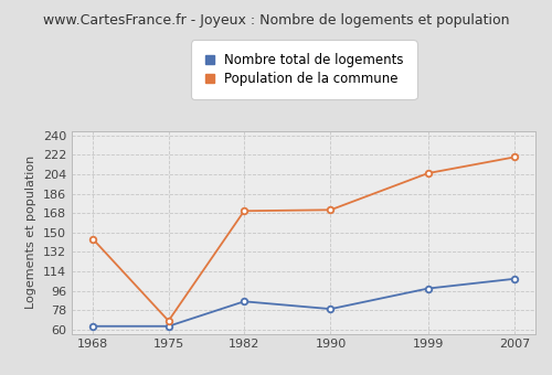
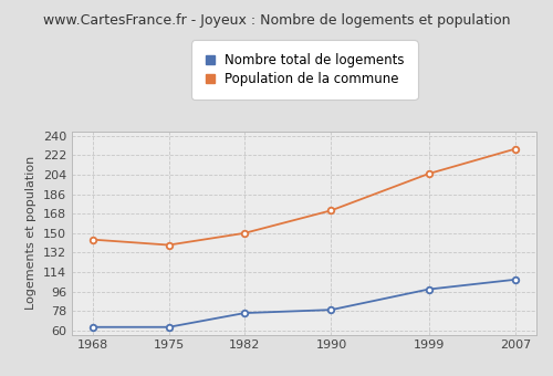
Population de la commune/1975: 68 -> 139
Nombre total de logements/1982: 86 -> 76
Population de la commune/1982: 170 -> 150
Population de la commune/2007: 220 -> 228
